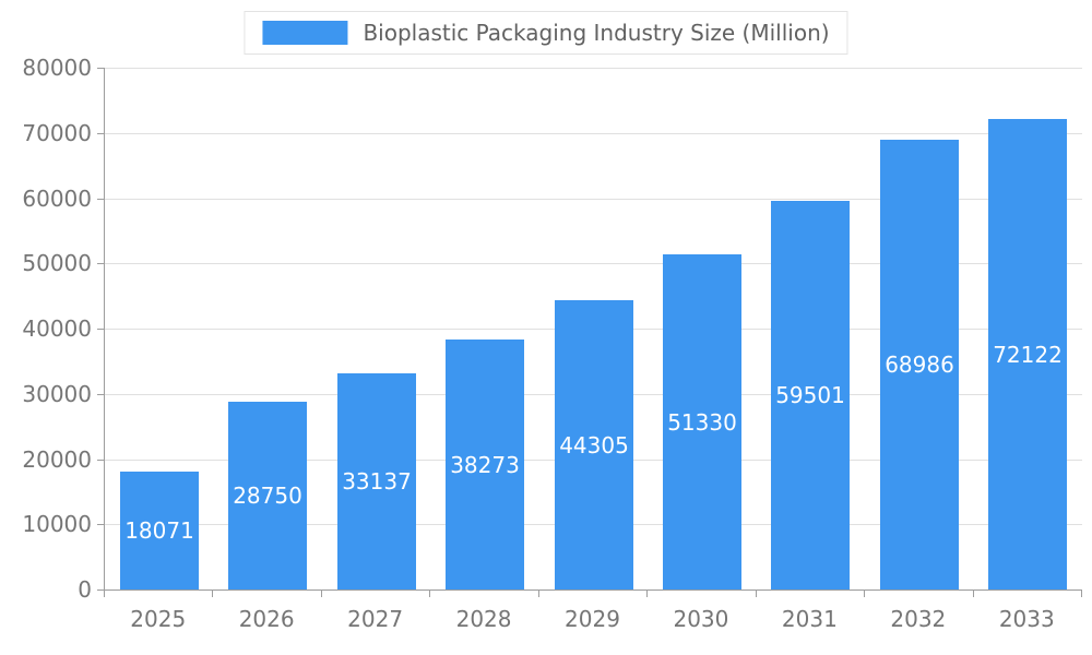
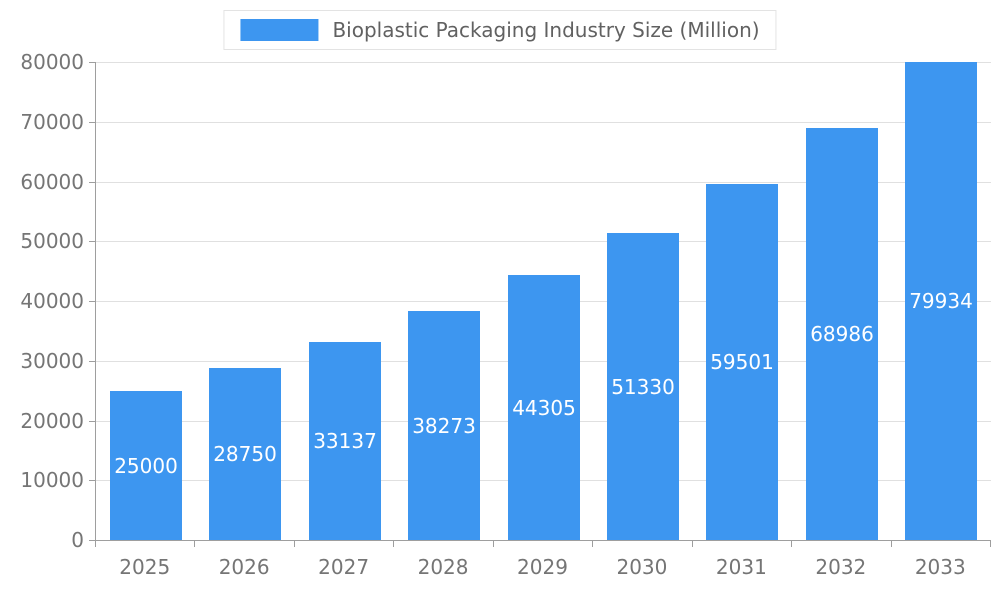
2025: 18071 -> 25000
2033: 72122 -> 79934
